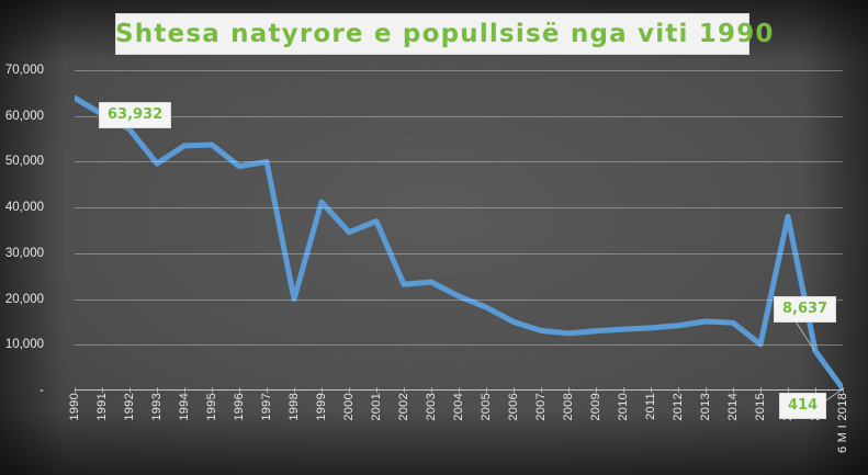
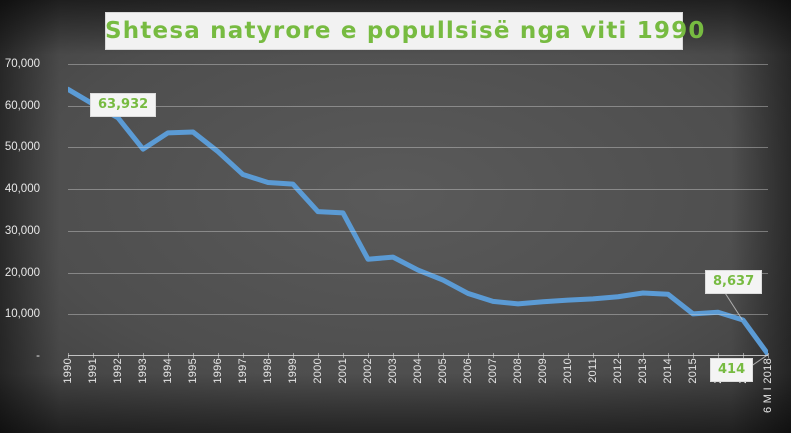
1997: 50000 -> 44000
1998: 20000 -> 42000
2001: 37000 -> 34000
2016: 38000 -> 10000
